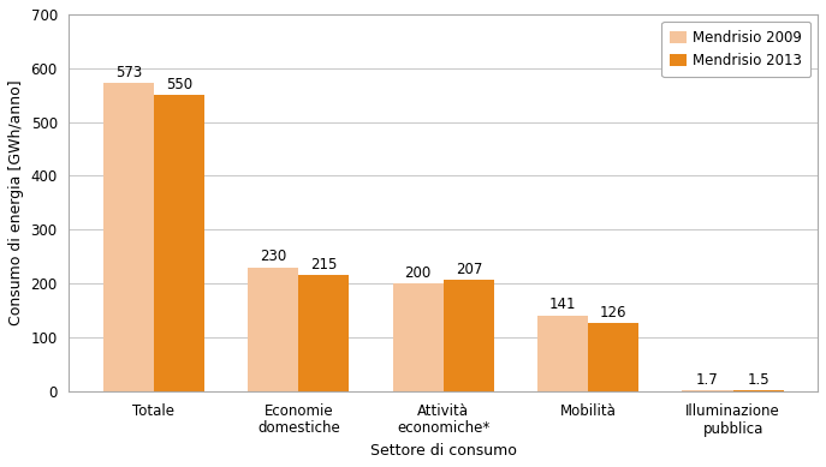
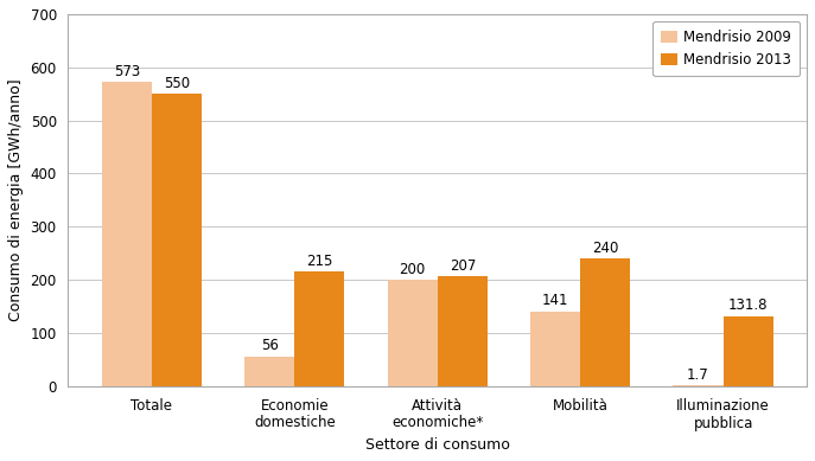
Mendrisio 2009/Economie domestiche: 230 -> 56
Mendrisio 2013/Mobilità: 126 -> 240
Mendrisio 2013/Illuminazione pubblica: 1.5 -> 131.8
